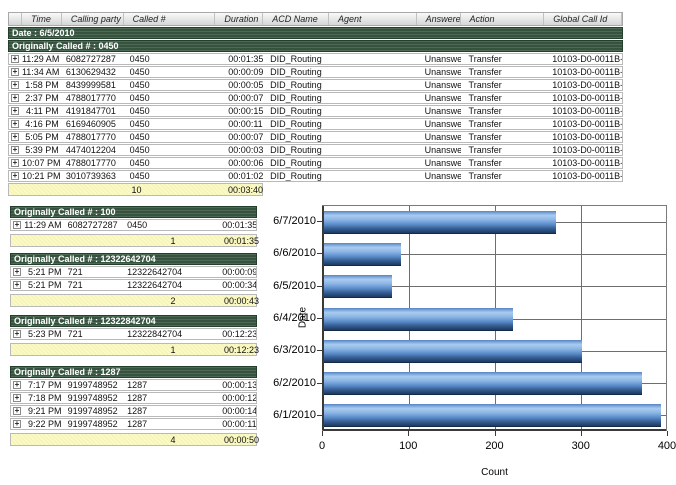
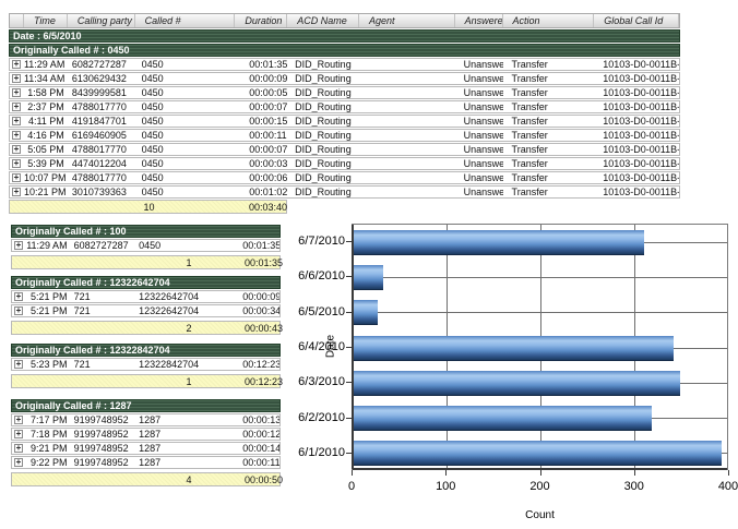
6/7/2010: 270 -> 310
6/6/2010: 90 -> 30
6/5/2010: 80 -> 30
6/4/2010: 220 -> 340
6/3/2010: 300 -> 350
6/2/2010: 370 -> 320
